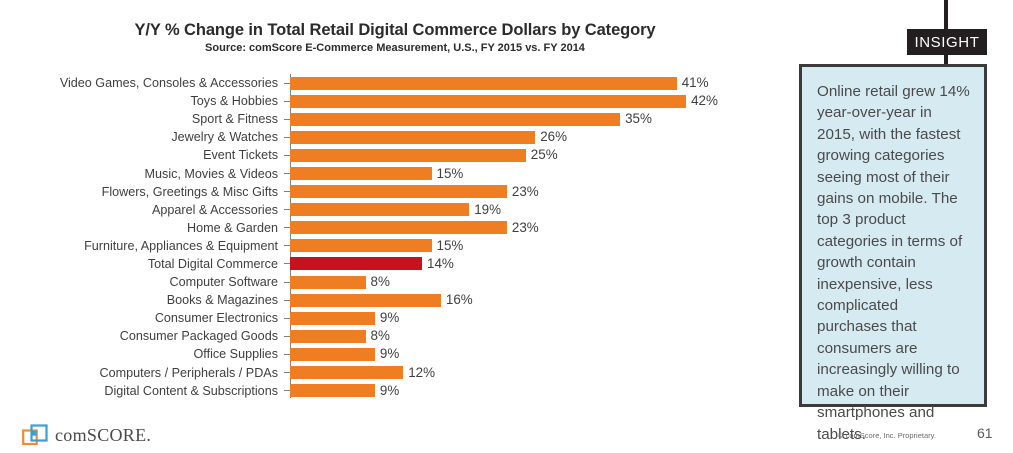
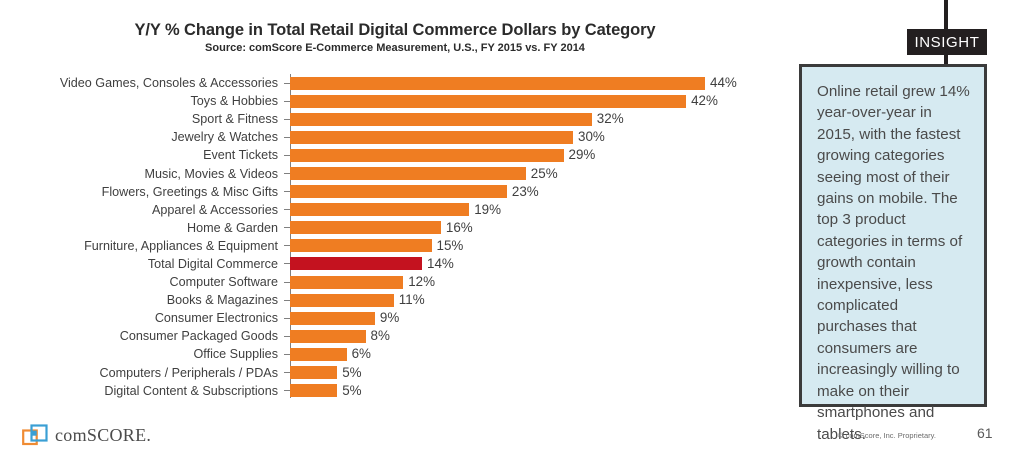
Video Games, Consoles & Accessories: 41% -> 44%
Sport & Fitness: 35% -> 32%
Jewelry & Watches: 26% -> 30%
Event Tickets: 25% -> 29%
Music, Movies & Videos: 15% -> 25%
Home & Garden: 23% -> 16%
Computer Software: 8% -> 12%
Books & Magazines: 16% -> 11%
Office Supplies: 9% -> 6%
Computers / Peripherals / PDAs: 12% -> 5%
Digital Content & Subscriptions: 9% -> 5%
